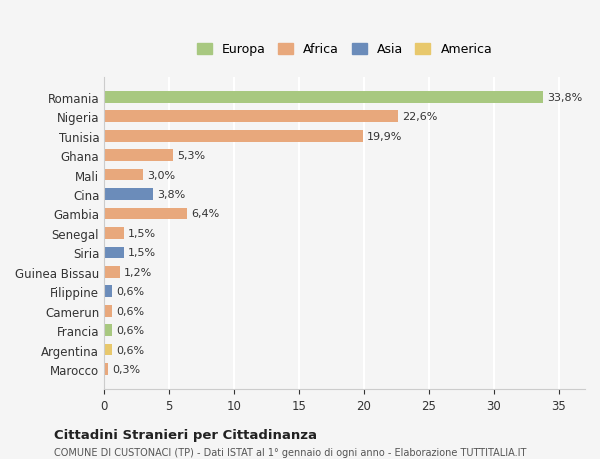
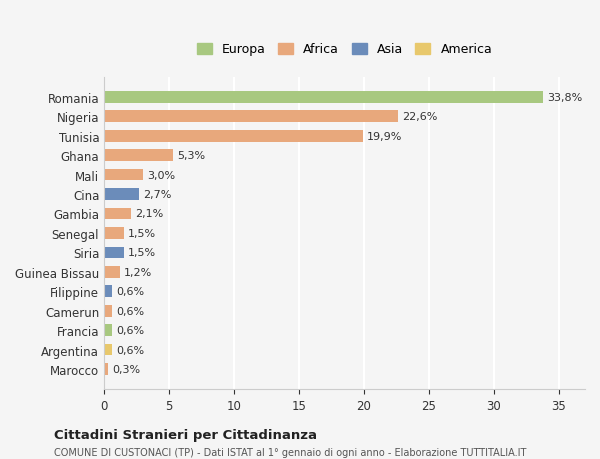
Cina: 3,8% -> 2,7%
Gambia: 6,4% -> 2,1%
